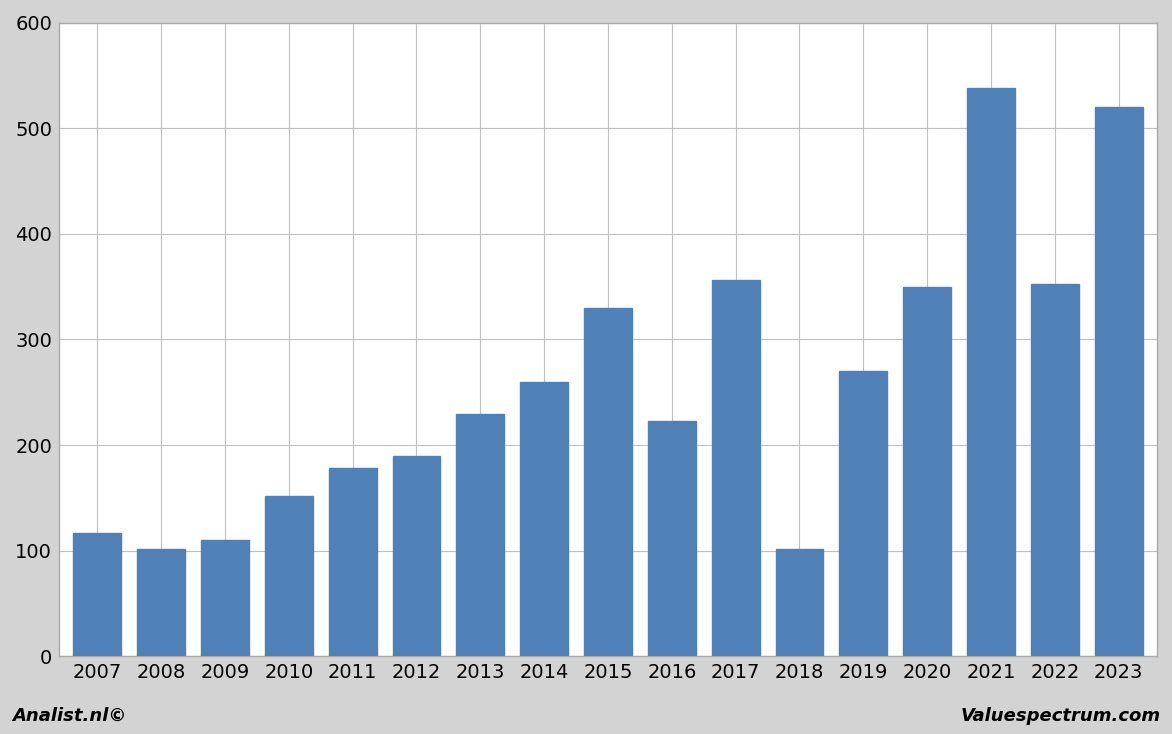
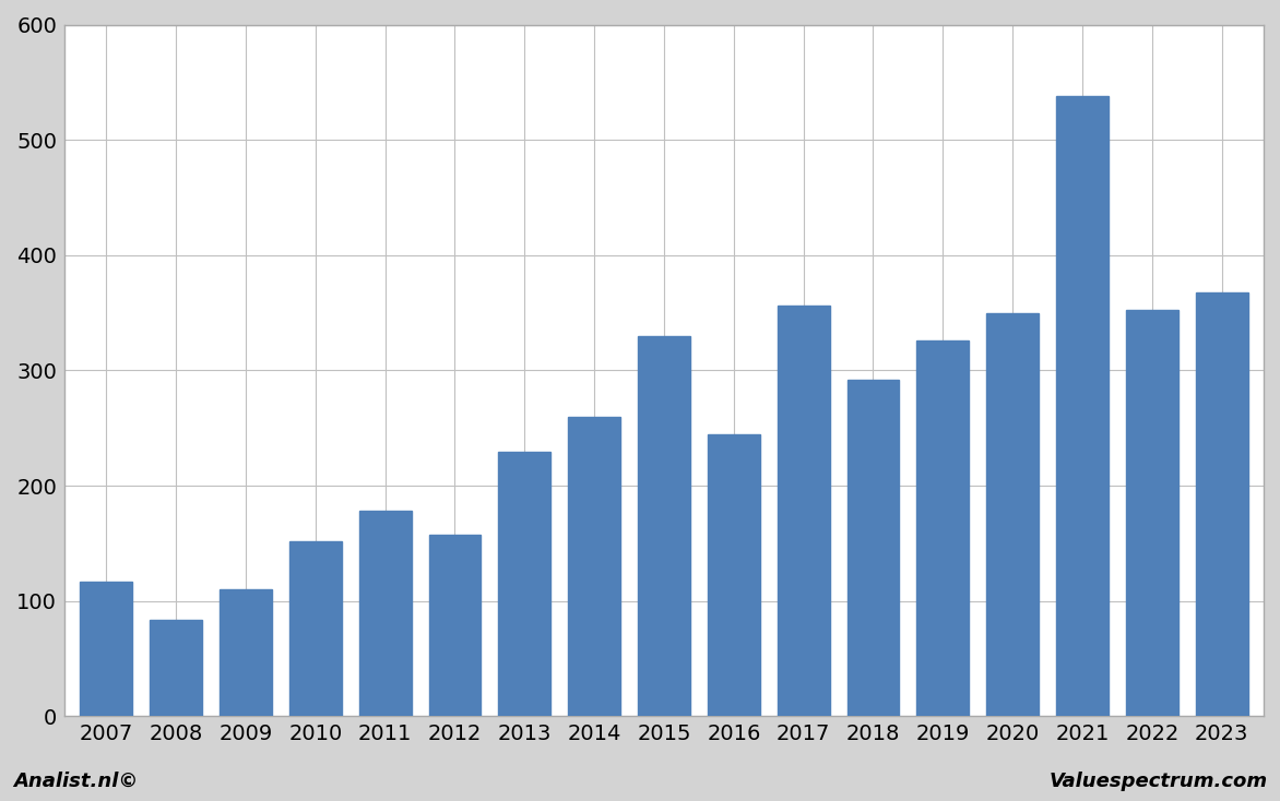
2008: 102 -> 84
2012: 190 -> 157
2016: 223 -> 245
2018: 102 -> 292
2019: 270 -> 326
2023: 520 -> 368
